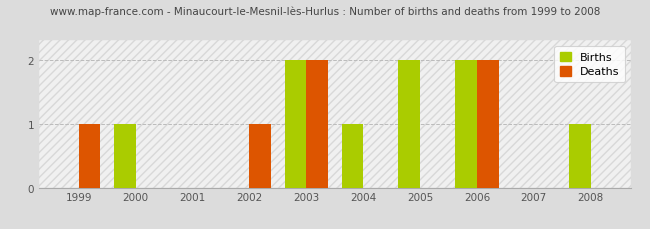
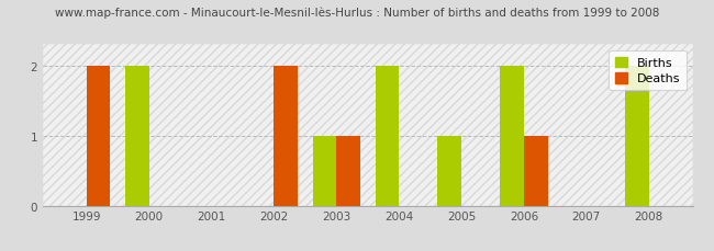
Deaths/1999: 1 -> 2
Births/2000: 1 -> 2
Deaths/2002: 1 -> 2
Births/2003: 2 -> 1
Deaths/2003: 2 -> 1
Births/2004: 1 -> 2
Births/2005: 2 -> 1
Deaths/2006: 2 -> 1
Births/2008: 1 -> 2
